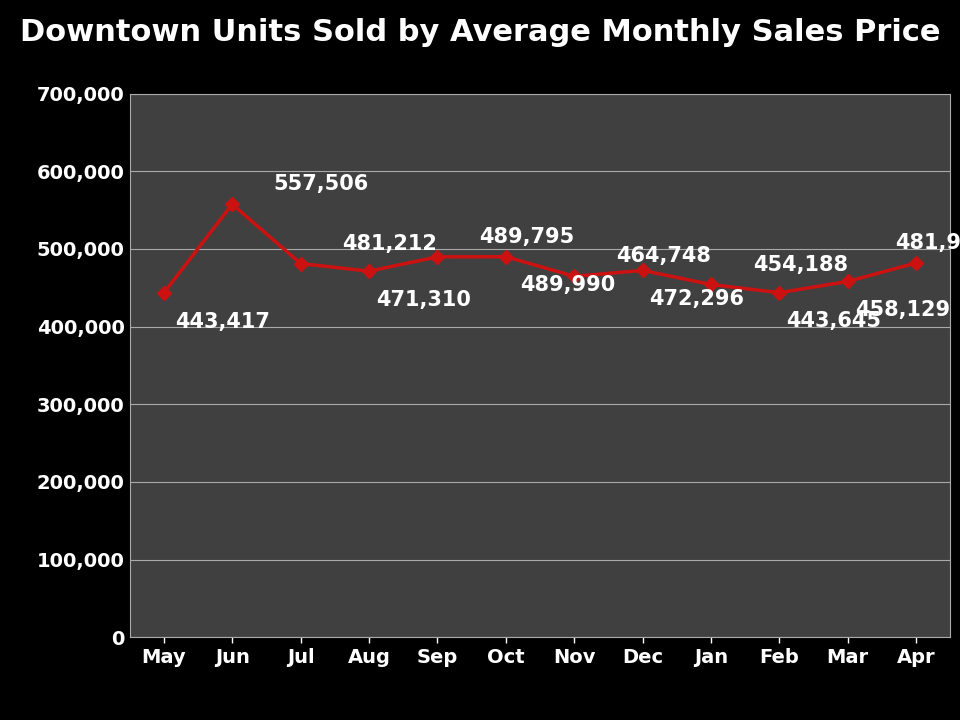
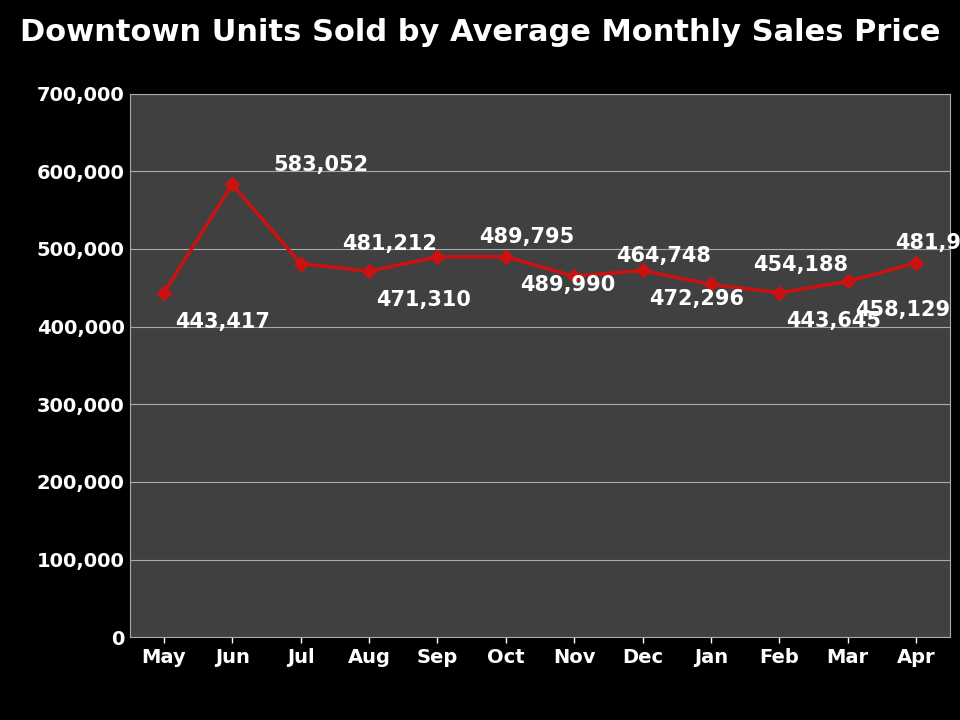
Jun: 557,506 -> 583,052
